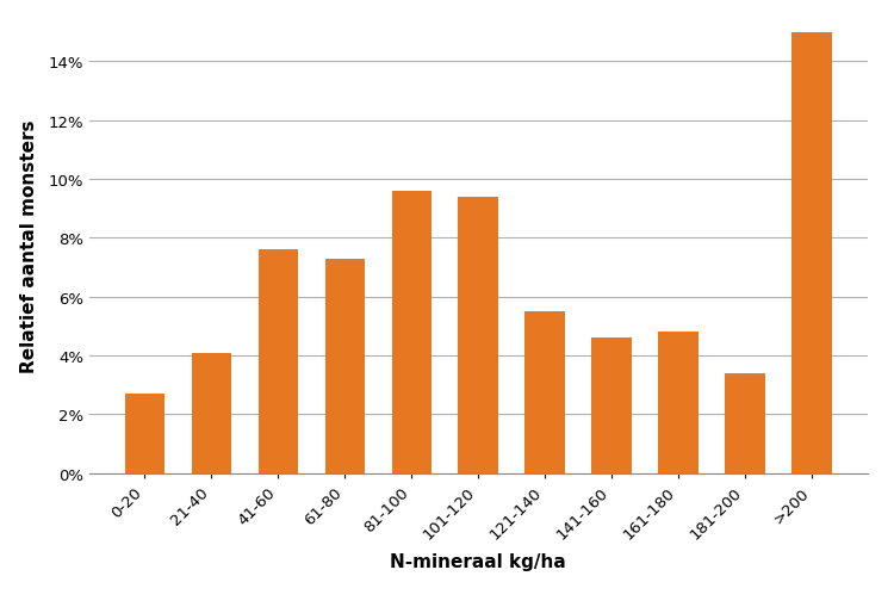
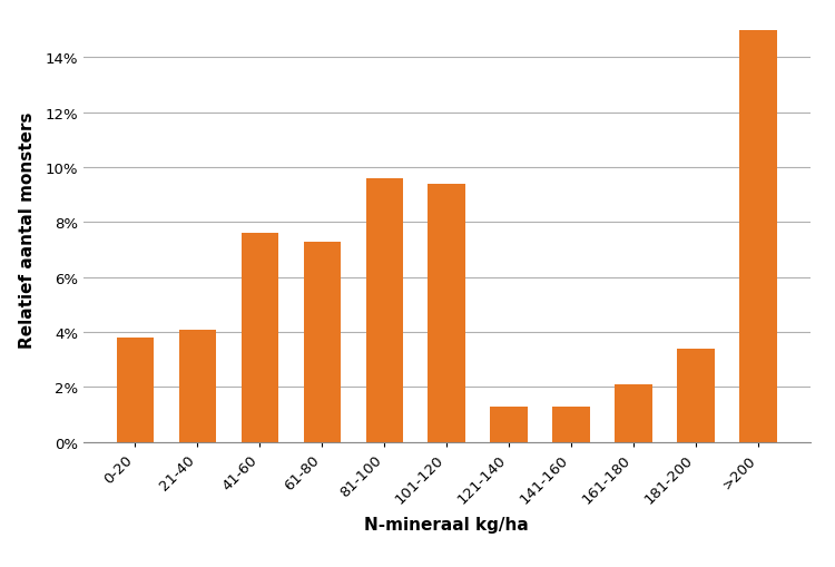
0-20: 2.7% -> 3.8%
121-140: 5.5% -> 1.3%
141-160: 4.6% -> 1.3%
161-180: 4.8% -> 2.1%
